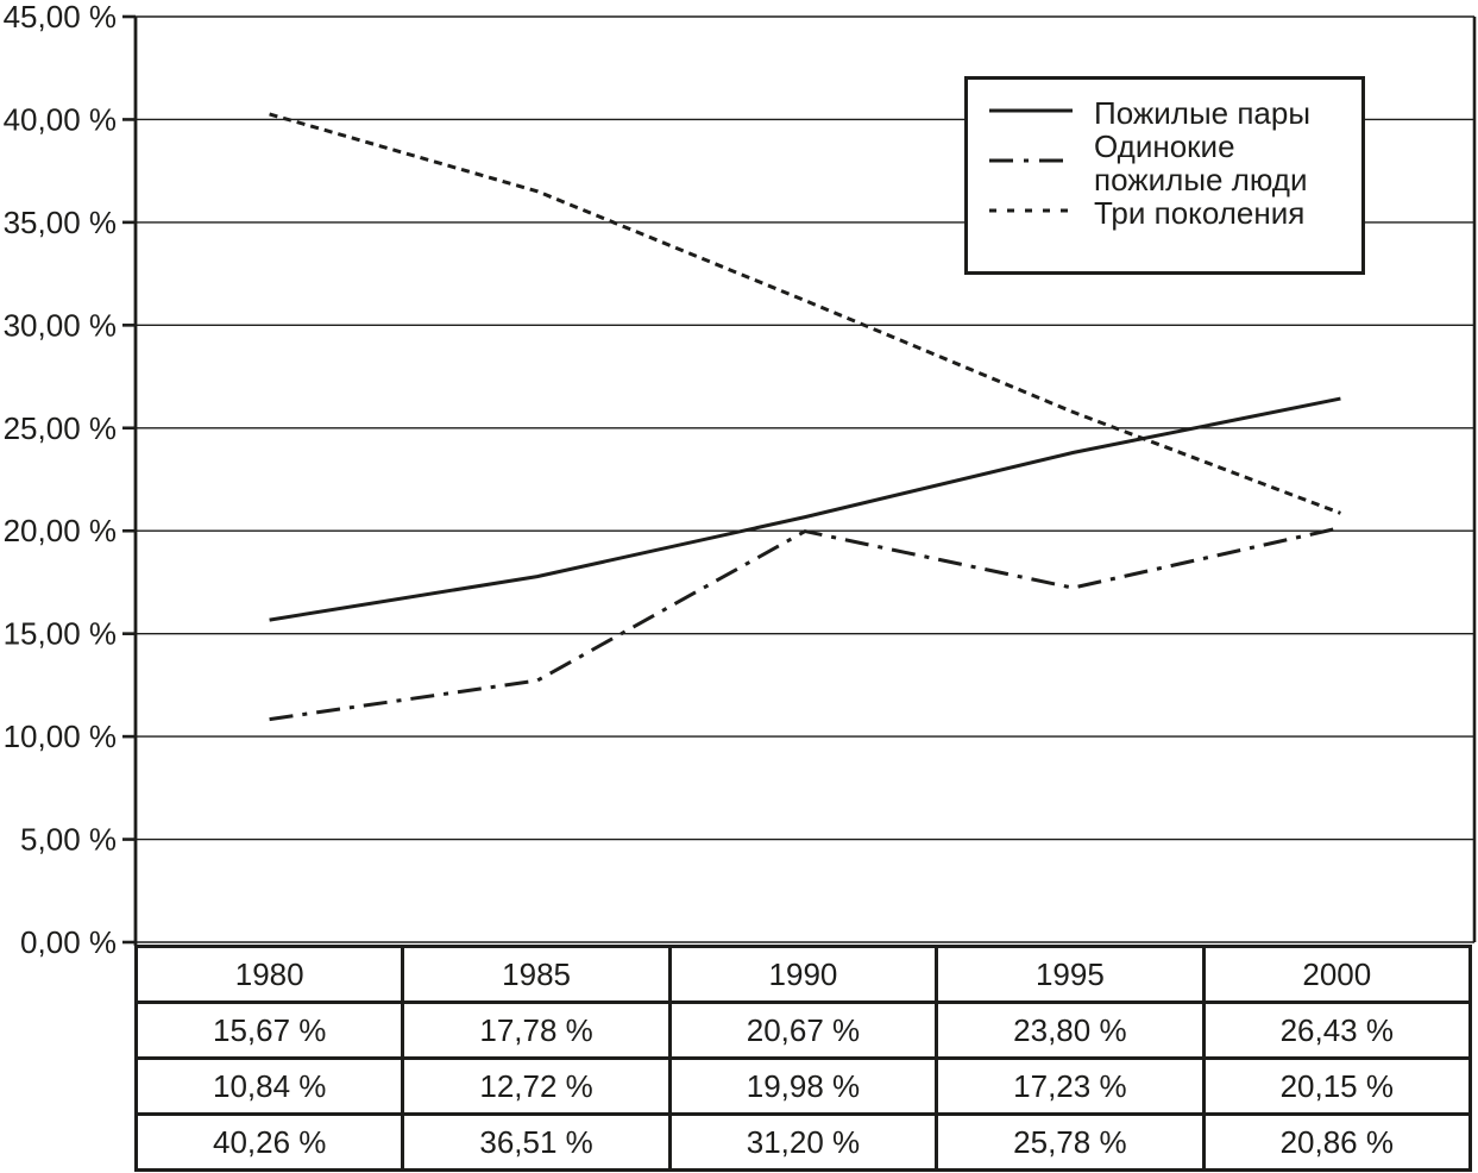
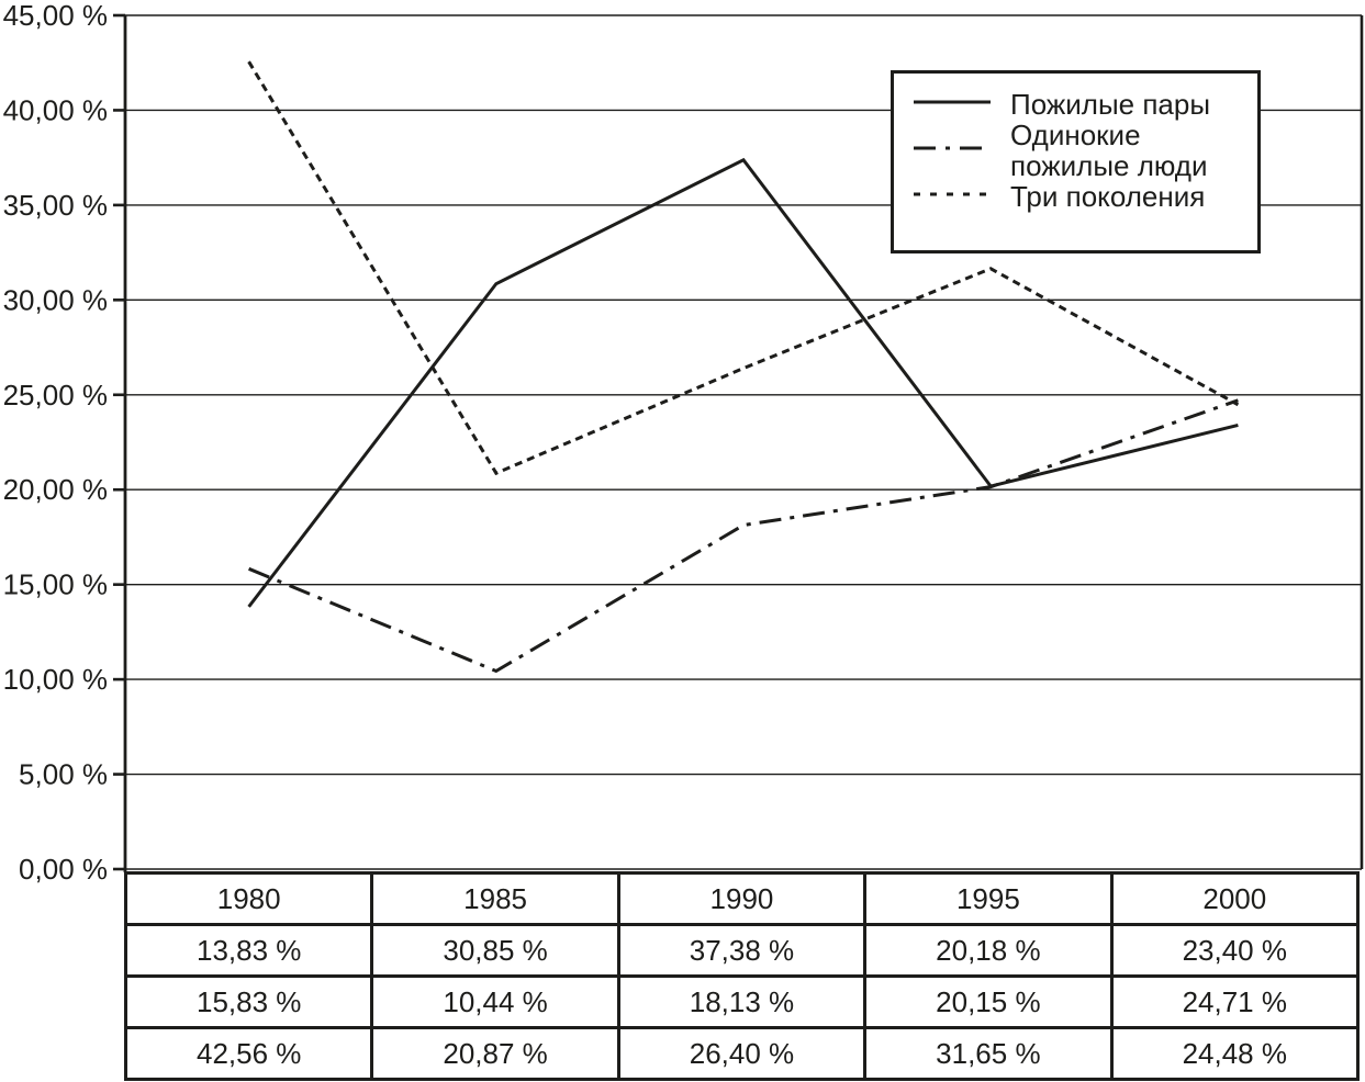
Пожилые пары/1980: 15,67 -> 13,83
Одинокие пожилые люди/1980: 10,84 -> 15,83
Три поколения/1980: 40,26 -> 42,56
Пожилые пары/1985: 17,78 -> 30,85
Одинокие пожилые люди/1985: 12,72 -> 10,44
Три поколения/1985: 36,51 -> 20,87
Пожилые пары/1990: 20,67 -> 37,38
Одинокие пожилые люди/1990: 19,98 -> 18,13
Три поколения/1990: 31,20 -> 26,40
Пожилые пары/1995: 23,80 -> 20,18
Одинокие пожилые люди/1995: 17,23 -> 20,15
Три поколения/1995: 25,78 -> 31,65
Пожилые пары/2000: 26,43 -> 23,40
Одинокие пожилые люди/2000: 20,15 -> 24,71
Три поколения/2000: 20,86 -> 24,48
